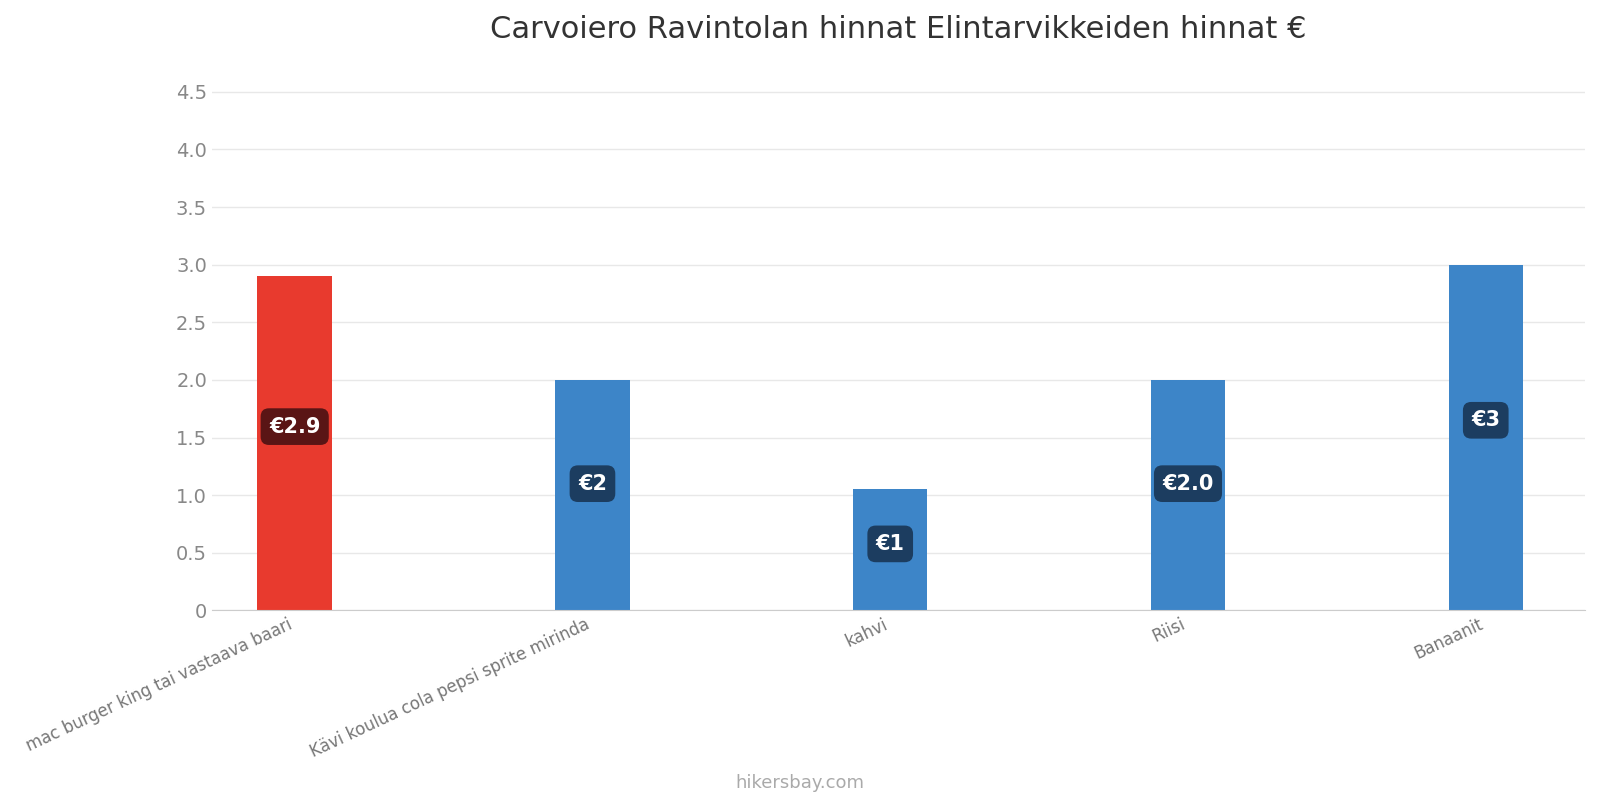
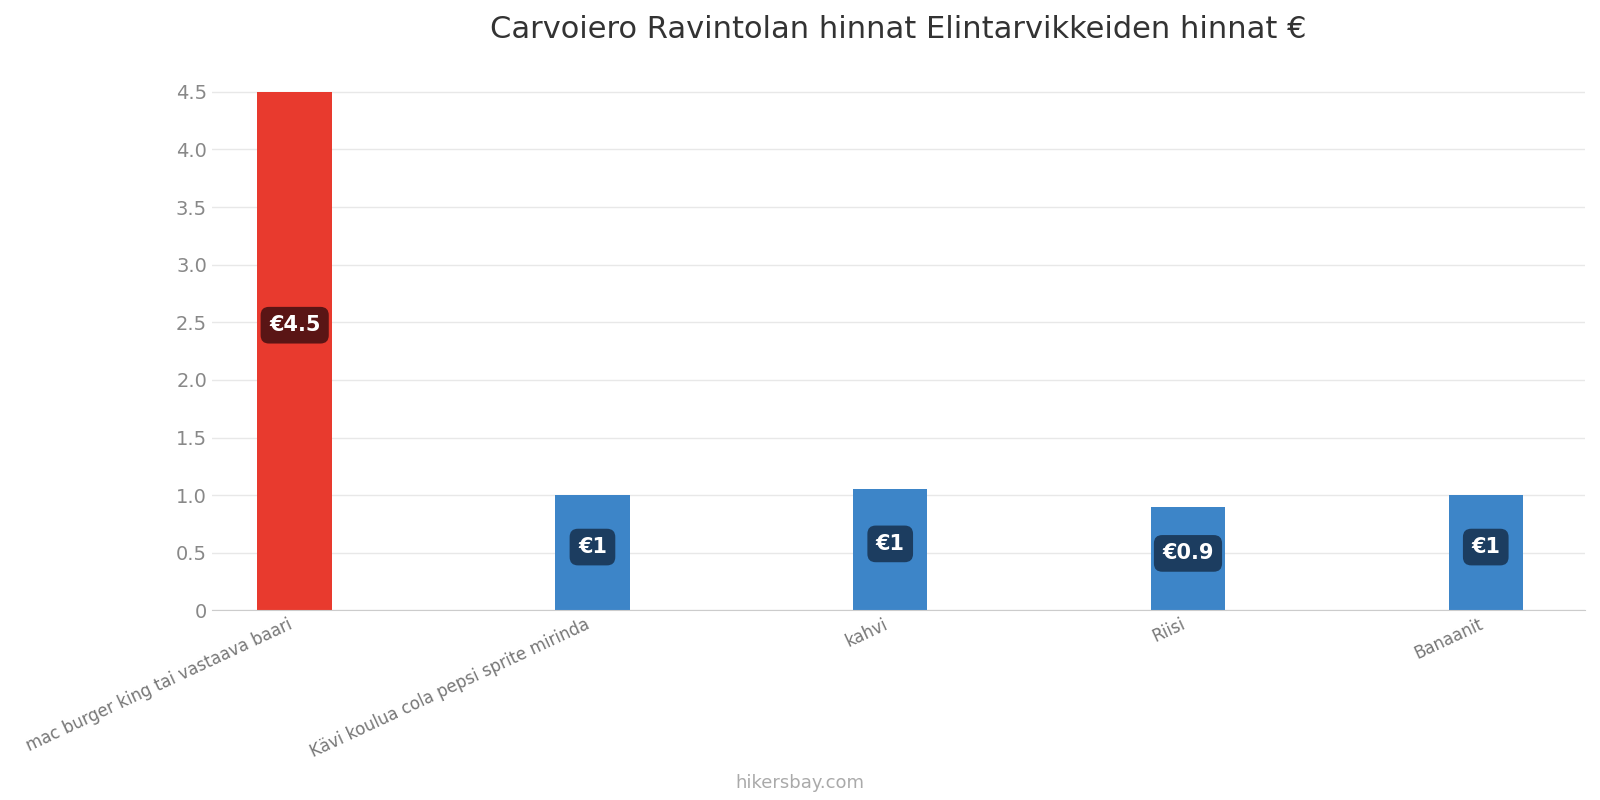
mac burger king tai vastaava baari: €2.9 -> €4.5
Kävi koulua cola pepsi sprite mirinda: €2 -> €1
Riisi: €2.0 -> €0.9
Banaanit: €3 -> €1
